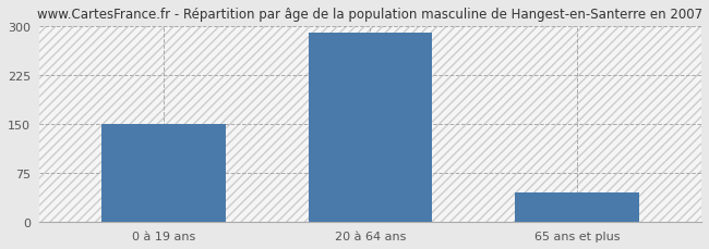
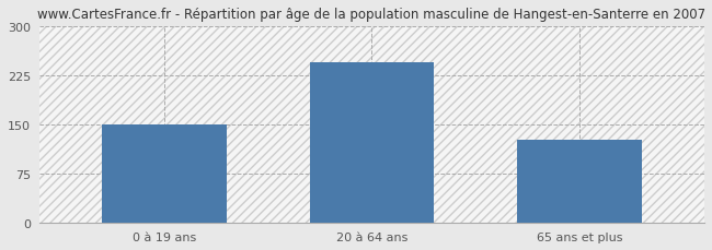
20 à 64 ans: 290 -> 246
65 ans et plus: 45 -> 128
